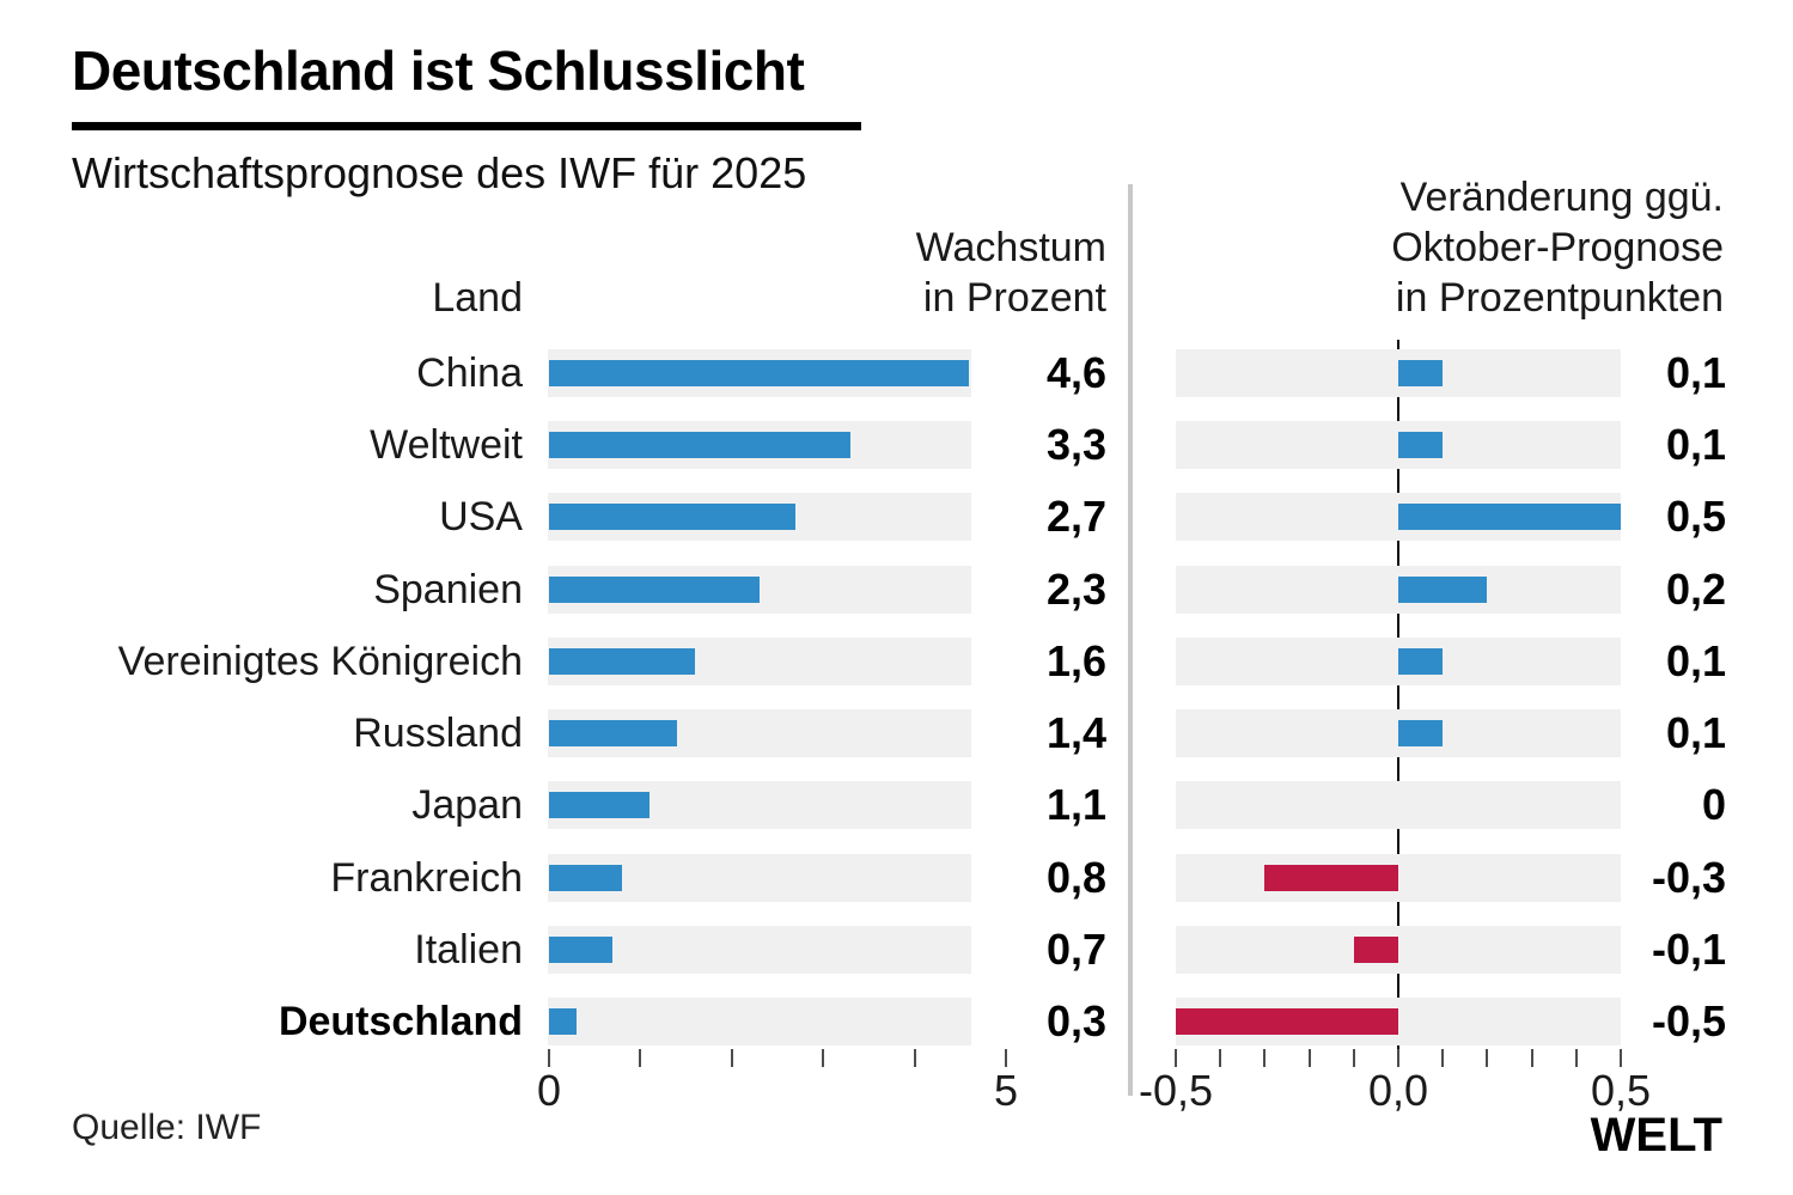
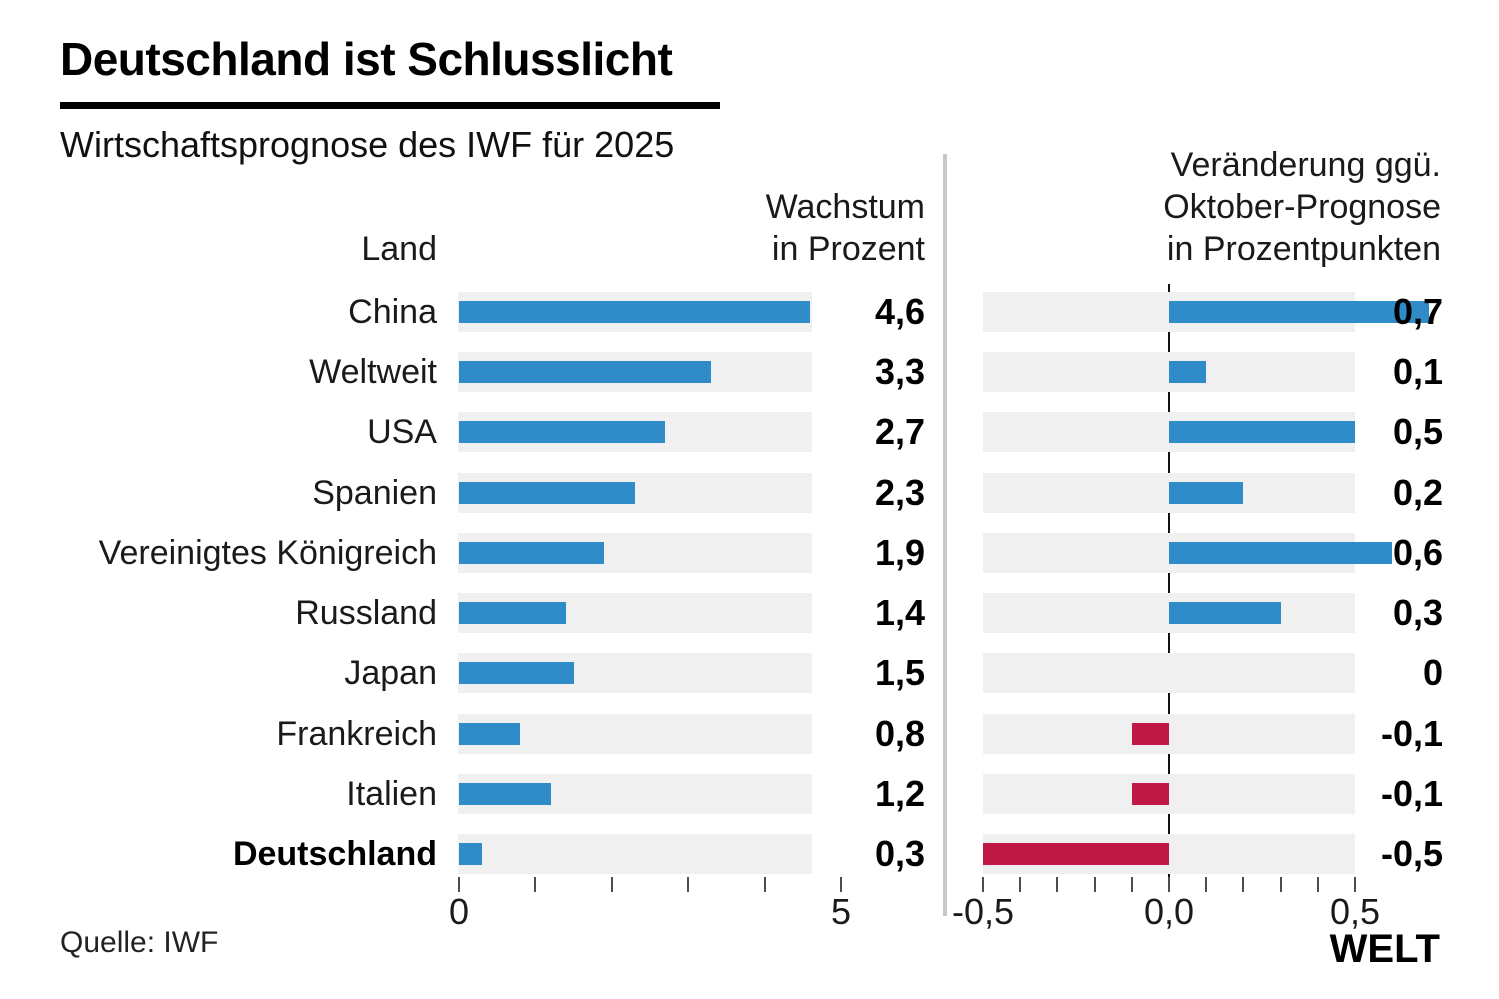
Veränderung ggü. Oktober-Prognose in Prozentpunkten/China: 0,1 -> 0,7
Wachstum in Prozent/Vereinigtes Königreich: 1,6 -> 1,9
Veränderung ggü. Oktober-Prognose in Prozentpunkten/Vereinigtes Königreich: 0,1 -> 0,6
Veränderung ggü. Oktober-Prognose in Prozentpunkten/Russland: 0,1 -> 0,3
Wachstum in Prozent/Japan: 1,1 -> 1,5
Veränderung ggü. Oktober-Prognose in Prozentpunkten/Frankreich: -0,3 -> -0,1
Wachstum in Prozent/Italien: 0,7 -> 1,2
